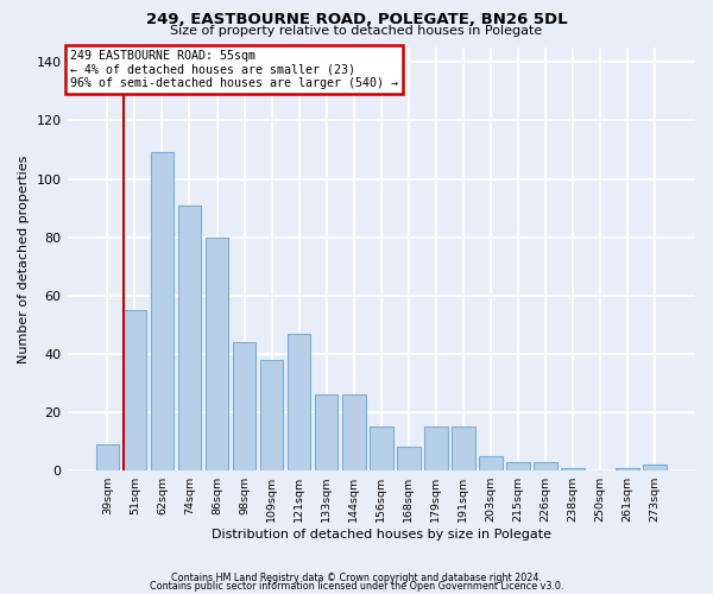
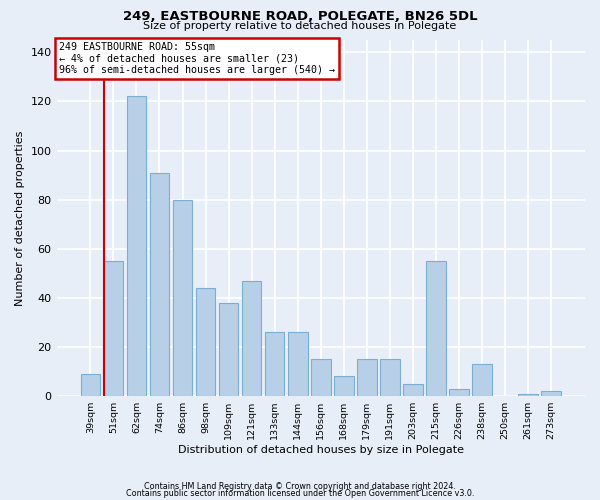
62sqm: 109 -> 122
215sqm: 3 -> 55
238sqm: 1 -> 13
